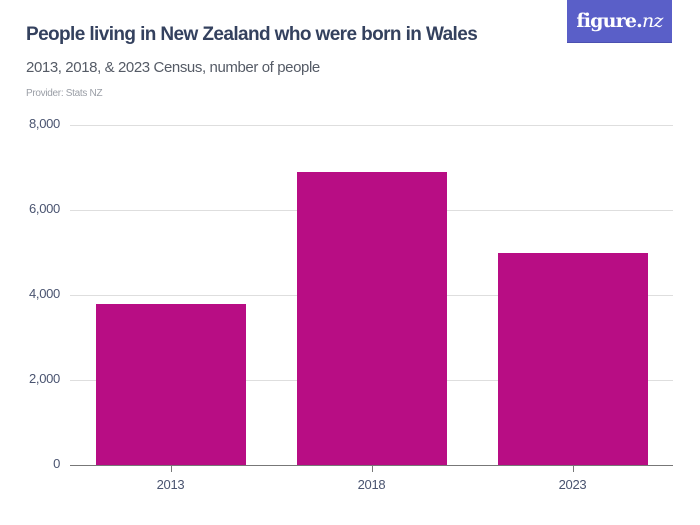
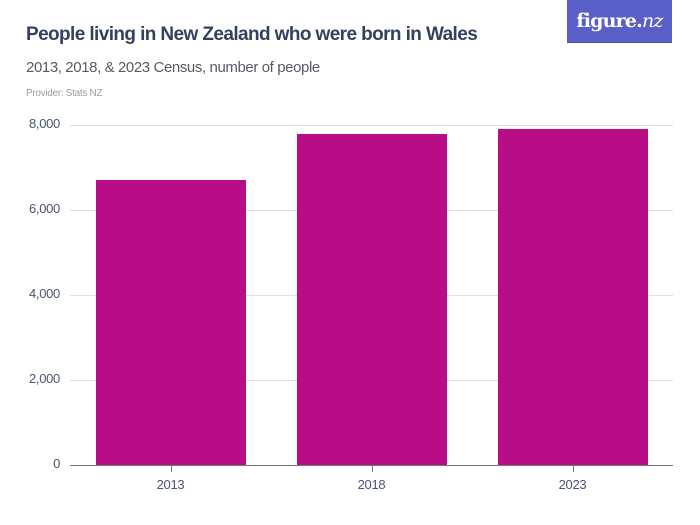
2013: 3800 -> 6700
2018: 6900 -> 7800
2023: 5000 -> 7900
